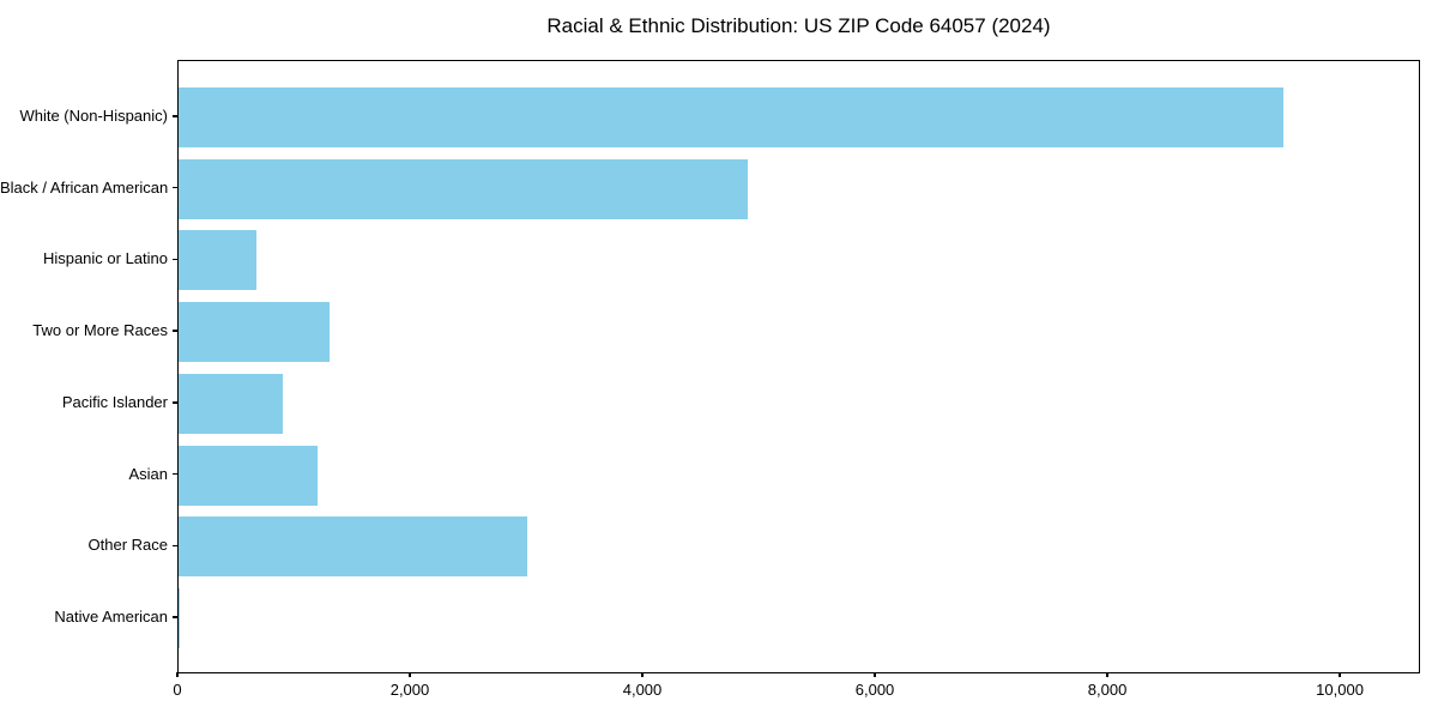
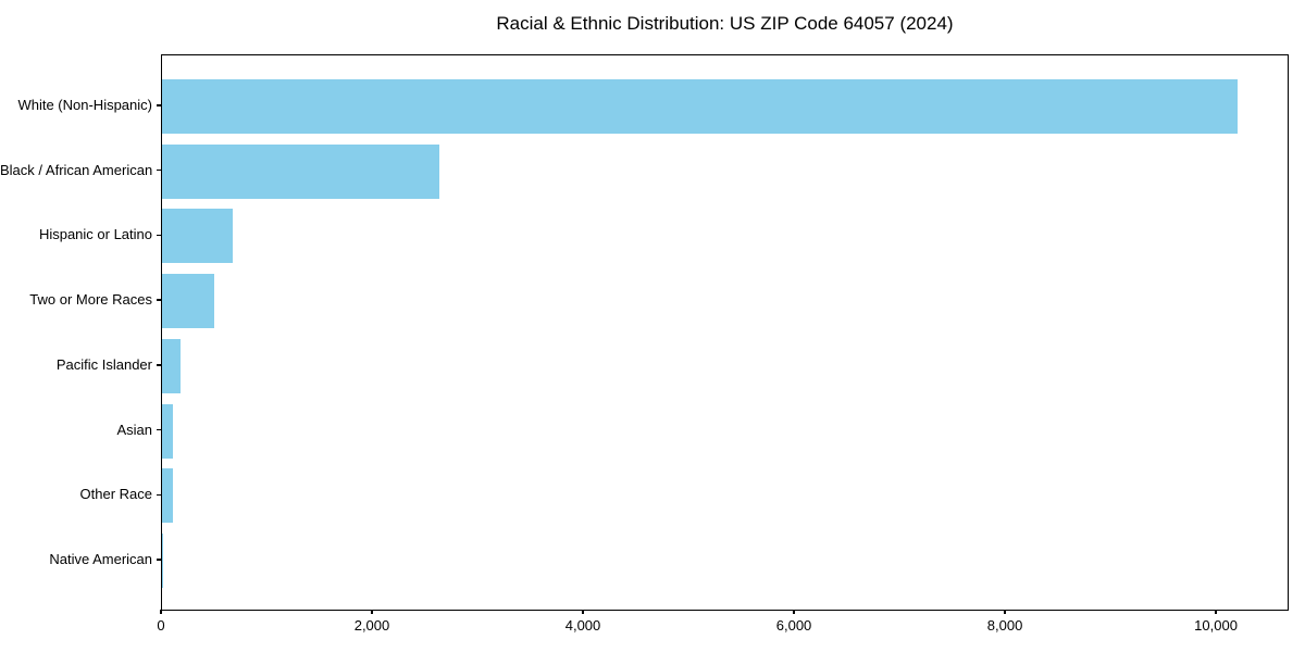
White (Non-Hispanic): 9500 -> 10200
Black / African American: 4900 -> 2600
Two or More Races: 1300 -> 500
Pacific Islander: 900 -> 200
Asian: 1200 -> 100
Other Race: 3000 -> 100
